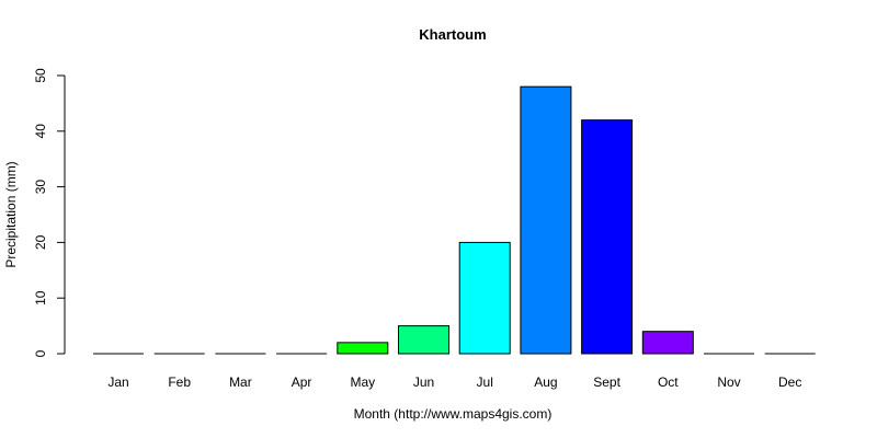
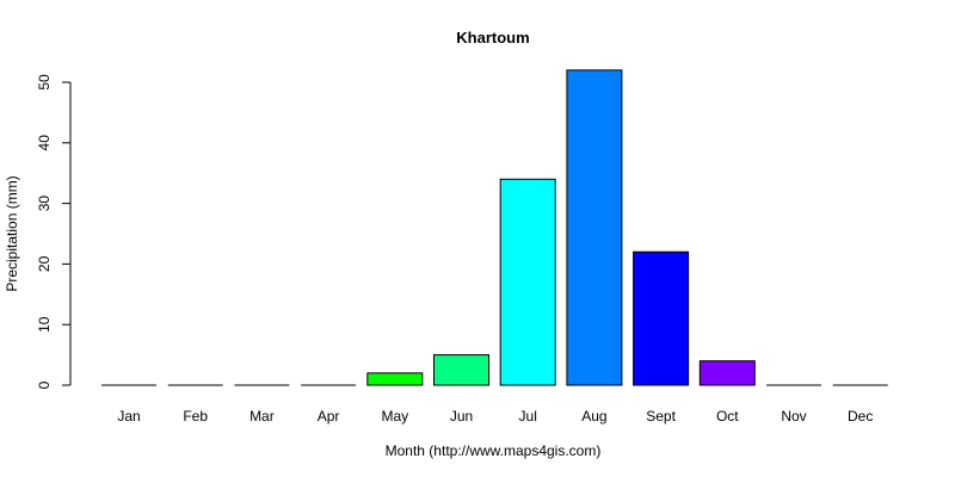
Jul: 20 -> 34
Aug: 48 -> 52
Sept: 42 -> 22
